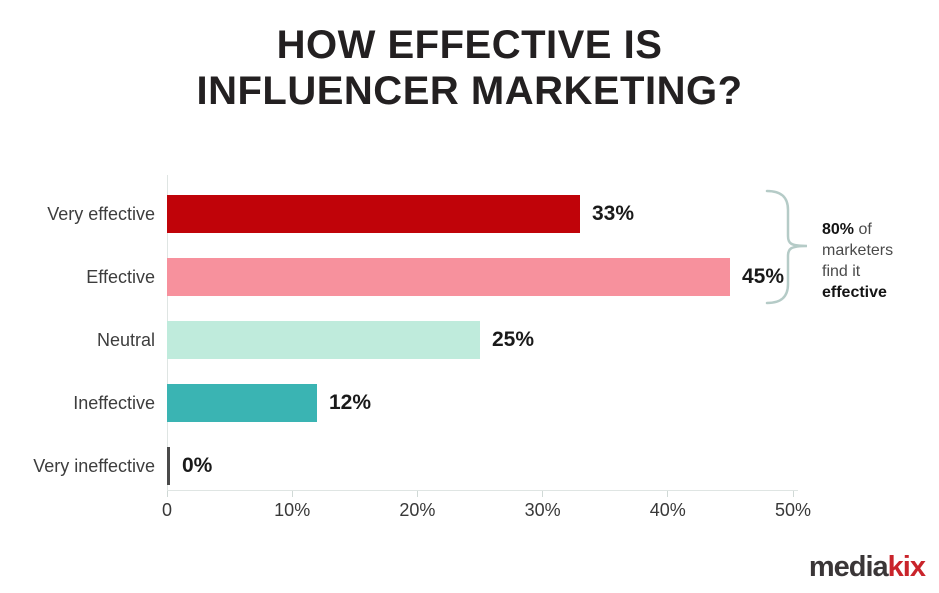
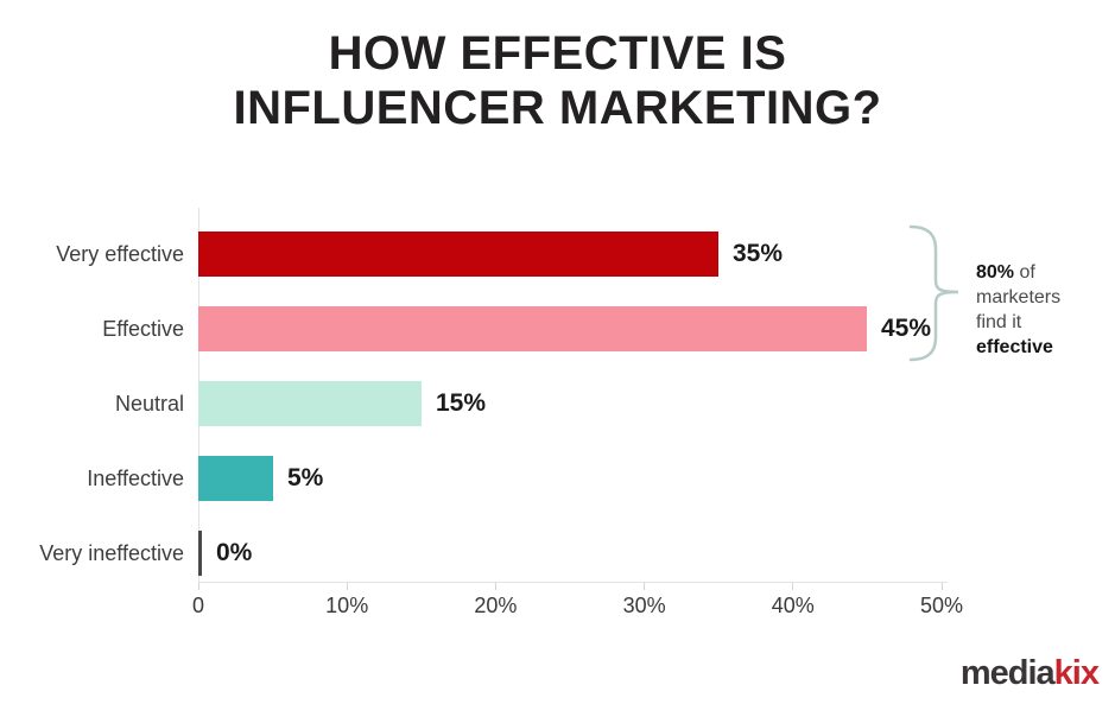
Very effective: 33% -> 35%
Neutral: 25% -> 15%
Ineffective: 12% -> 5%
